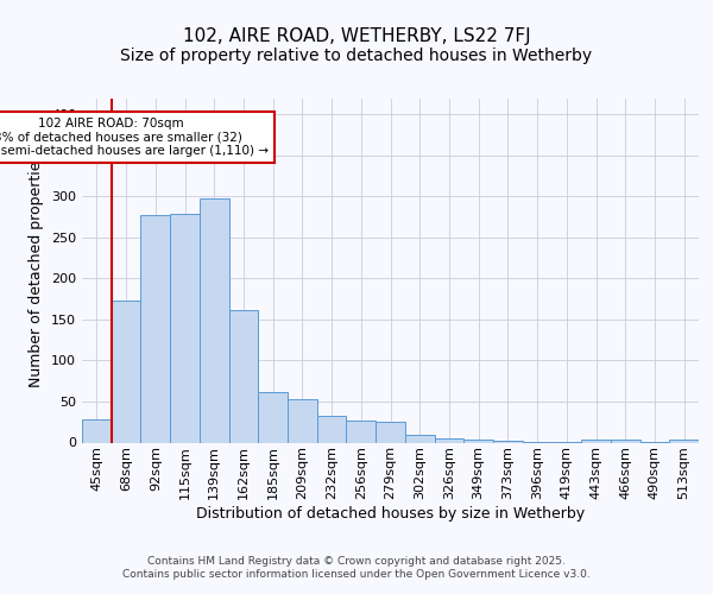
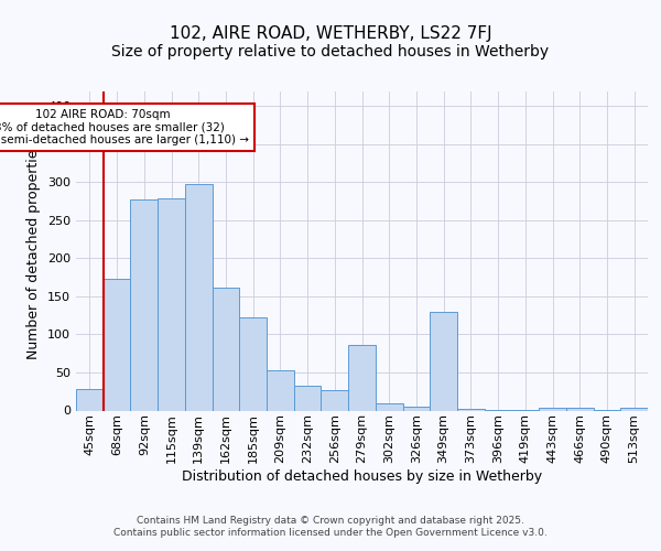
185sqm: 62 -> 122
279sqm: 25 -> 86
349sqm: 4 -> 130
